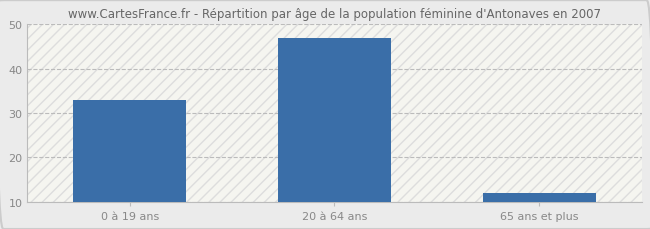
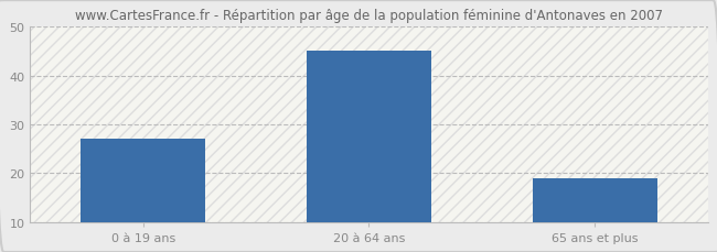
0 à 19 ans: 33 -> 27
20 à 64 ans: 47 -> 45
65 ans et plus: 12 -> 19
